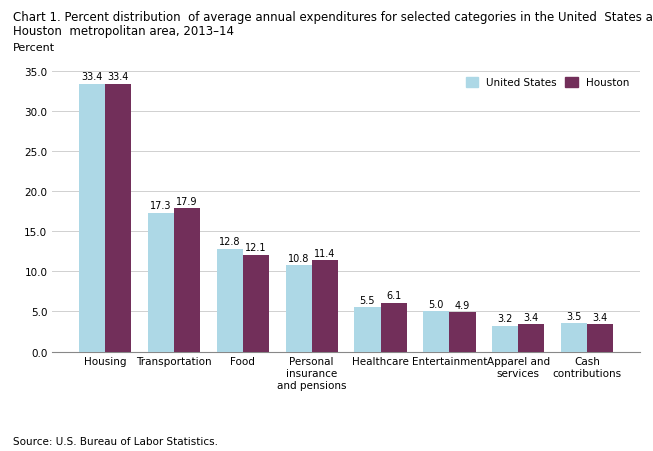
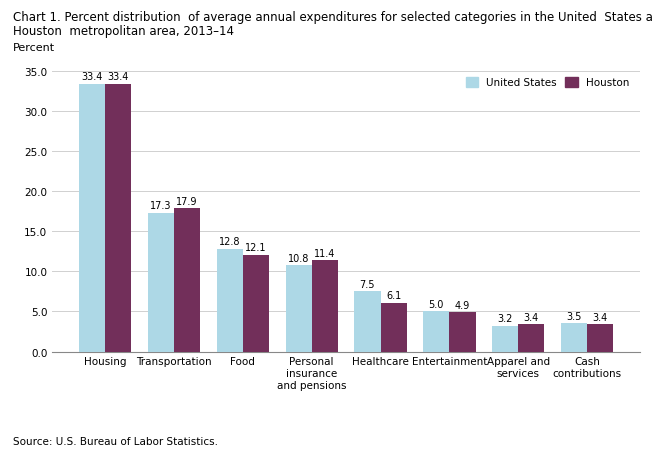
United States/Healthcare: 5.5 -> 7.5
